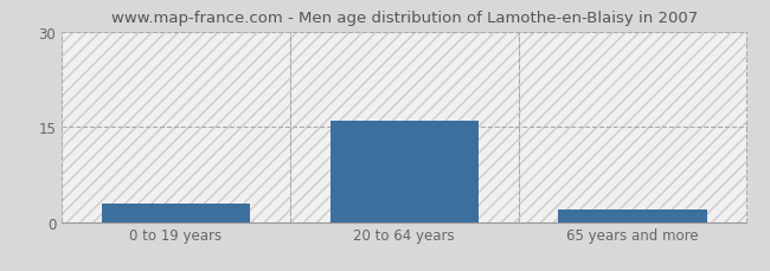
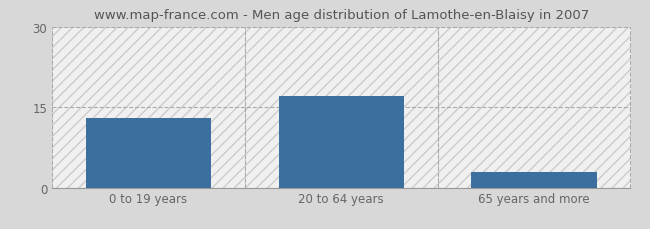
0 to 19 years: 3 -> 13
20 to 64 years: 16 -> 17
65 years and more: 2 -> 3
